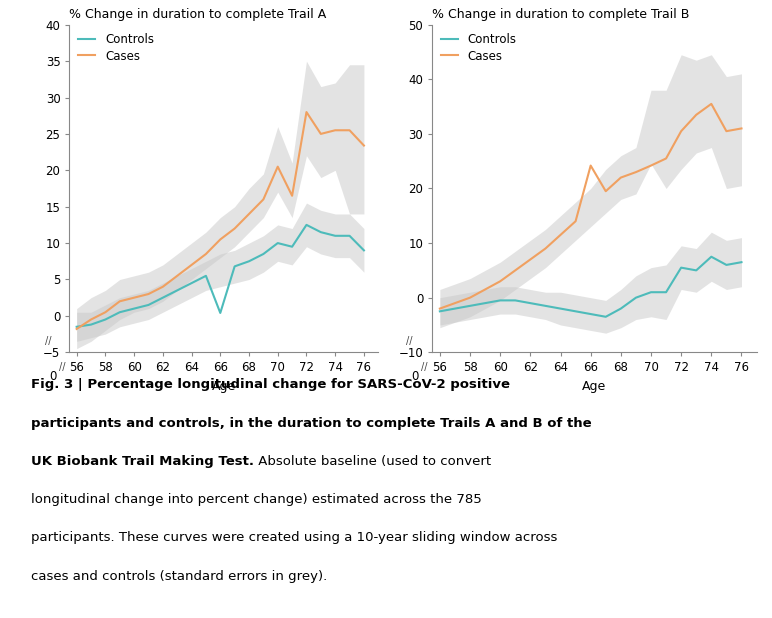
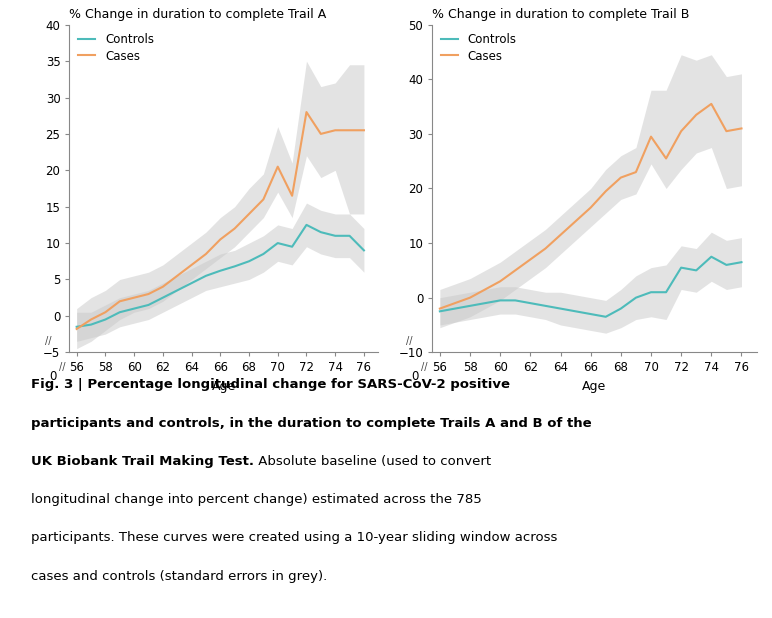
% Change in duration to complete Trail A/Controls/66: 0.4 -> 6.2
% Change in duration to complete Trail A/Cases/76: 23.4 -> 25.5
% Change in duration to complete Trail B/Cases/66: 24.2 -> 16.5
% Change in duration to complete Trail B/Cases/70: 24.2 -> 29.5
